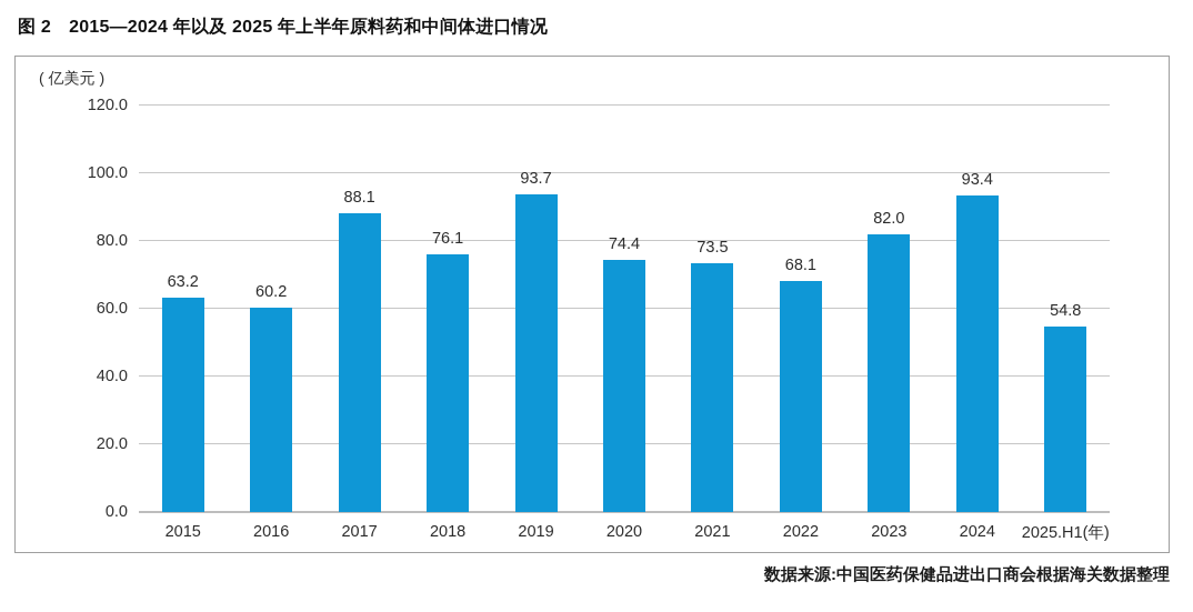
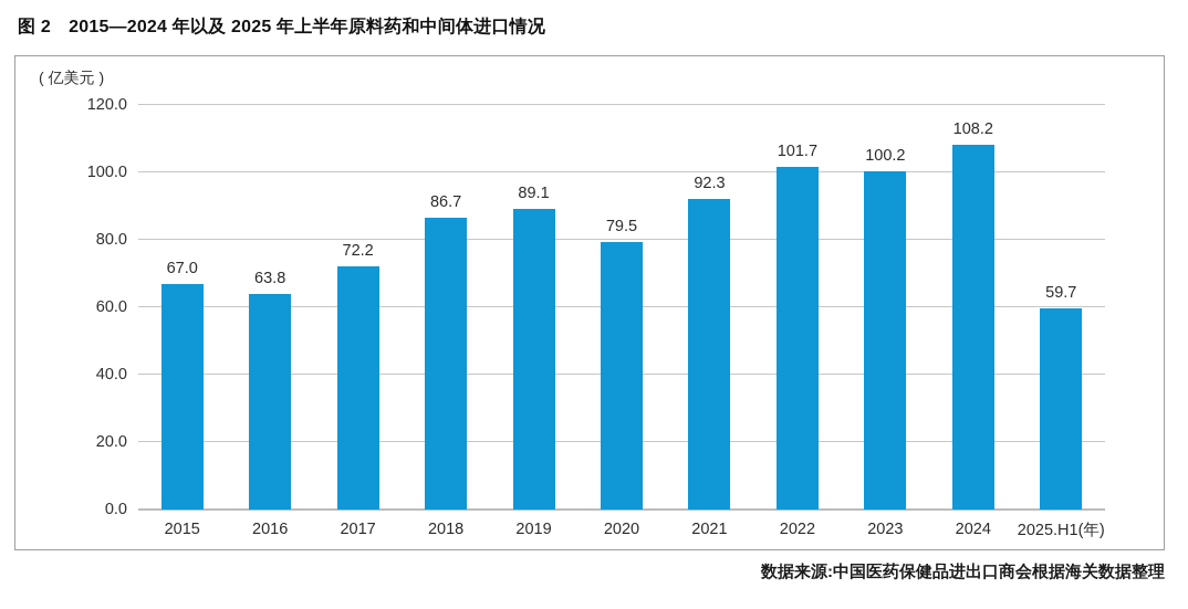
2015: 63.2 -> 67.0
2016: 60.2 -> 63.8
2017: 88.1 -> 72.2
2018: 76.1 -> 86.7
2019: 93.7 -> 89.1
2020: 74.4 -> 79.5
2021: 73.5 -> 92.3
2022: 68.1 -> 101.7
2023: 82.0 -> 100.2
2024: 93.4 -> 108.2
2025.H1(年): 54.8 -> 59.7
